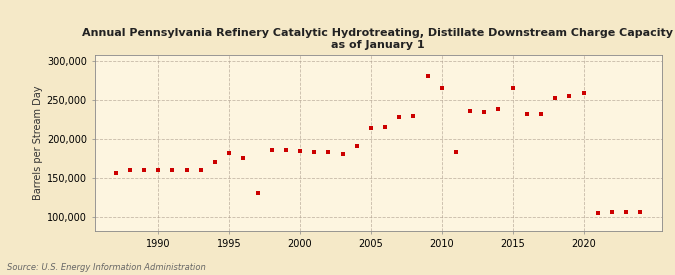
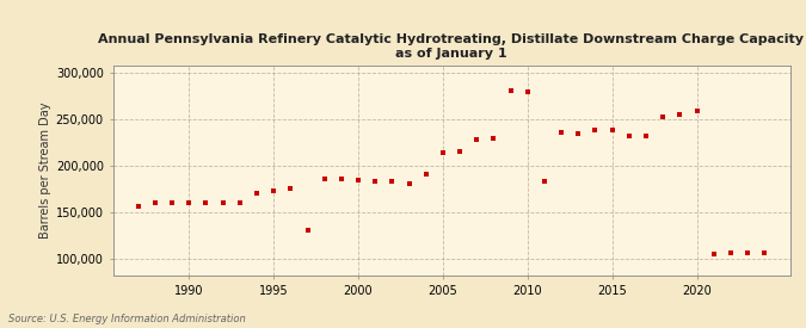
1995: 182,000 -> 173,000
2010: 266,000 -> 280,000
2015: 266,000 -> 239,000
